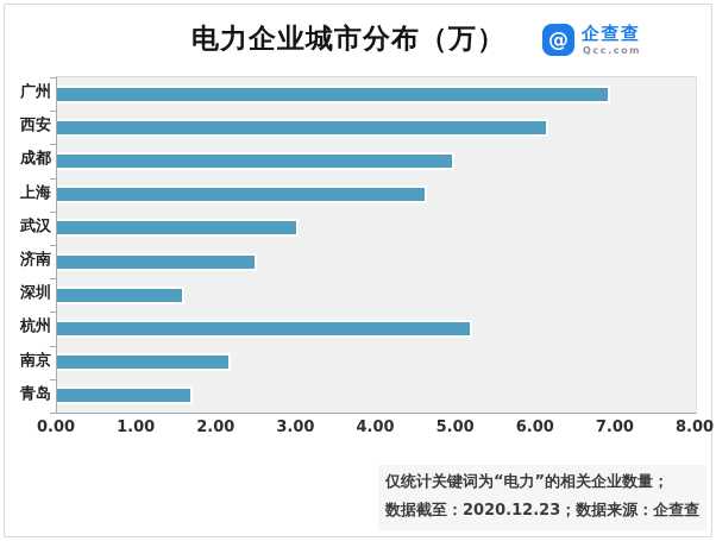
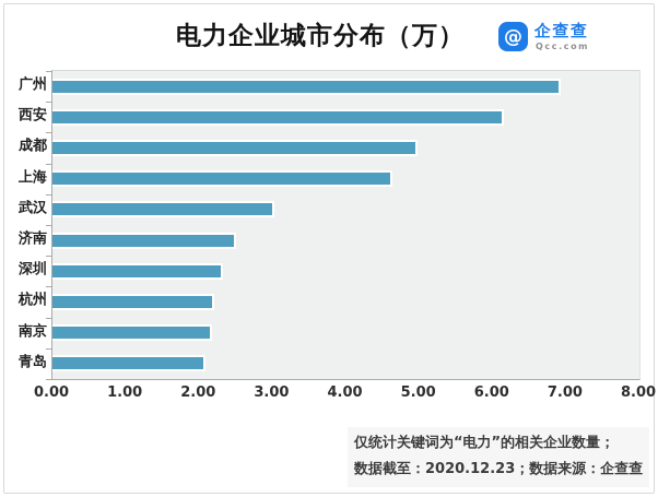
深圳: 1.6 -> 2.3
杭州: 5.2 -> 2.2
青岛: 1.7 -> 2.1
